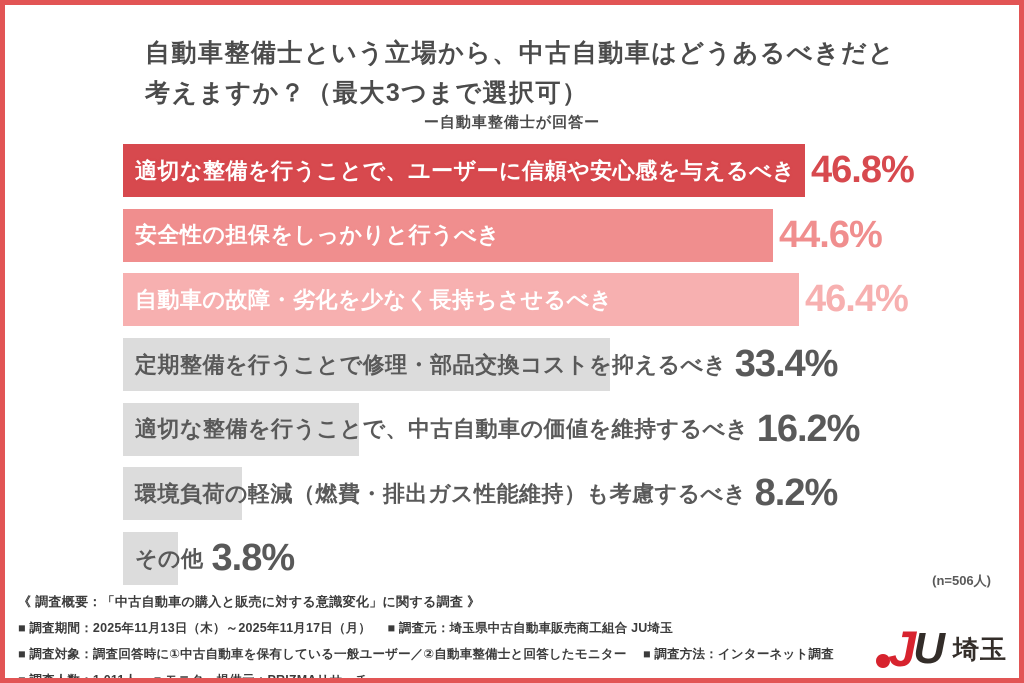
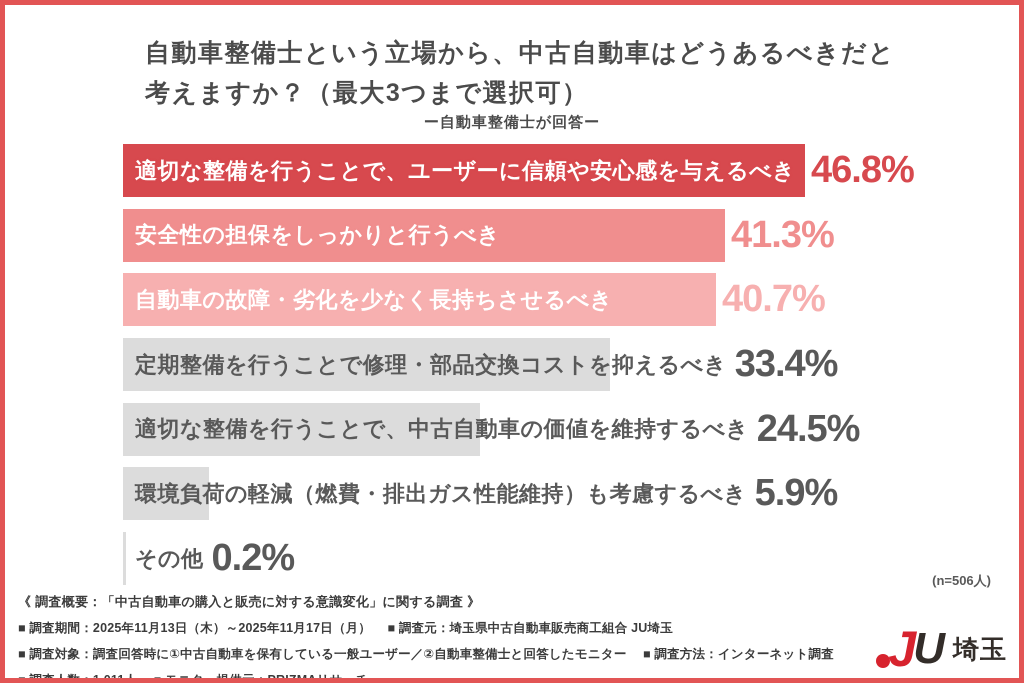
安全性の担保をしっかりと行うべき: 44.6% -> 41.3%
自動車の故障・劣化を少なく長持ちさせるべき: 46.4% -> 40.7%
適切な整備を行うことで、中古自動車の価値を維持するべき: 16.2% -> 24.5%
環境負荷の軽減（燃費・排出ガス性能維持）も考慮するべき: 8.2% -> 5.9%
その他: 3.8% -> 0.2%
